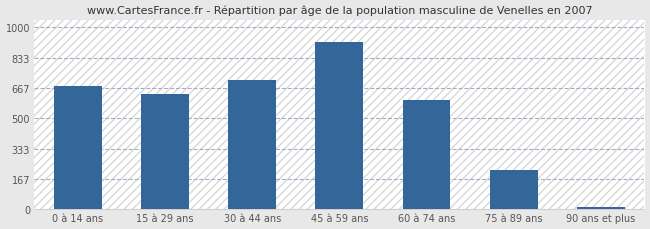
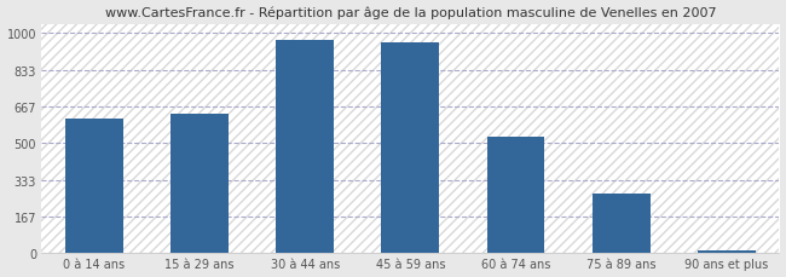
0 à 14 ans: 680 -> 610
30 à 44 ans: 710 -> 970
45 à 59 ans: 920 -> 960
60 à 74 ans: 600 -> 530
75 à 89 ans: 220 -> 270
